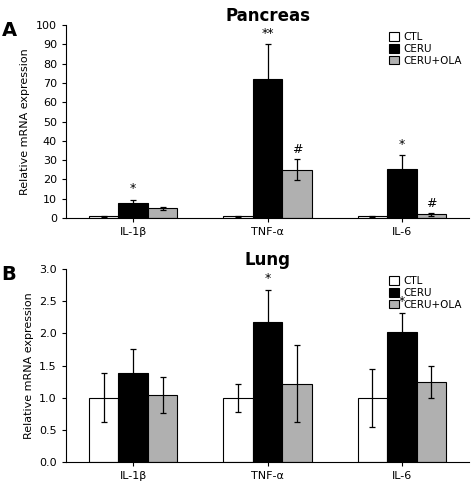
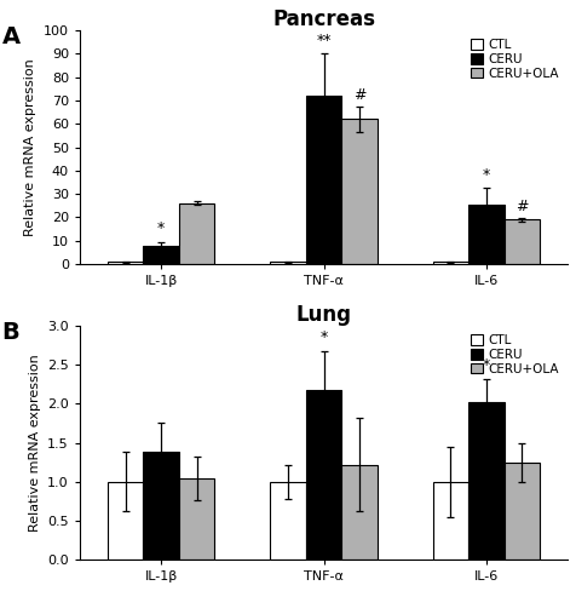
Pancreas/CERU+OLA/IL-1β: 5 -> 26
Pancreas/CERU+OLA/TNF-α: 25 -> 62
Pancreas/CERU+OLA/IL-6: 2 -> 19
